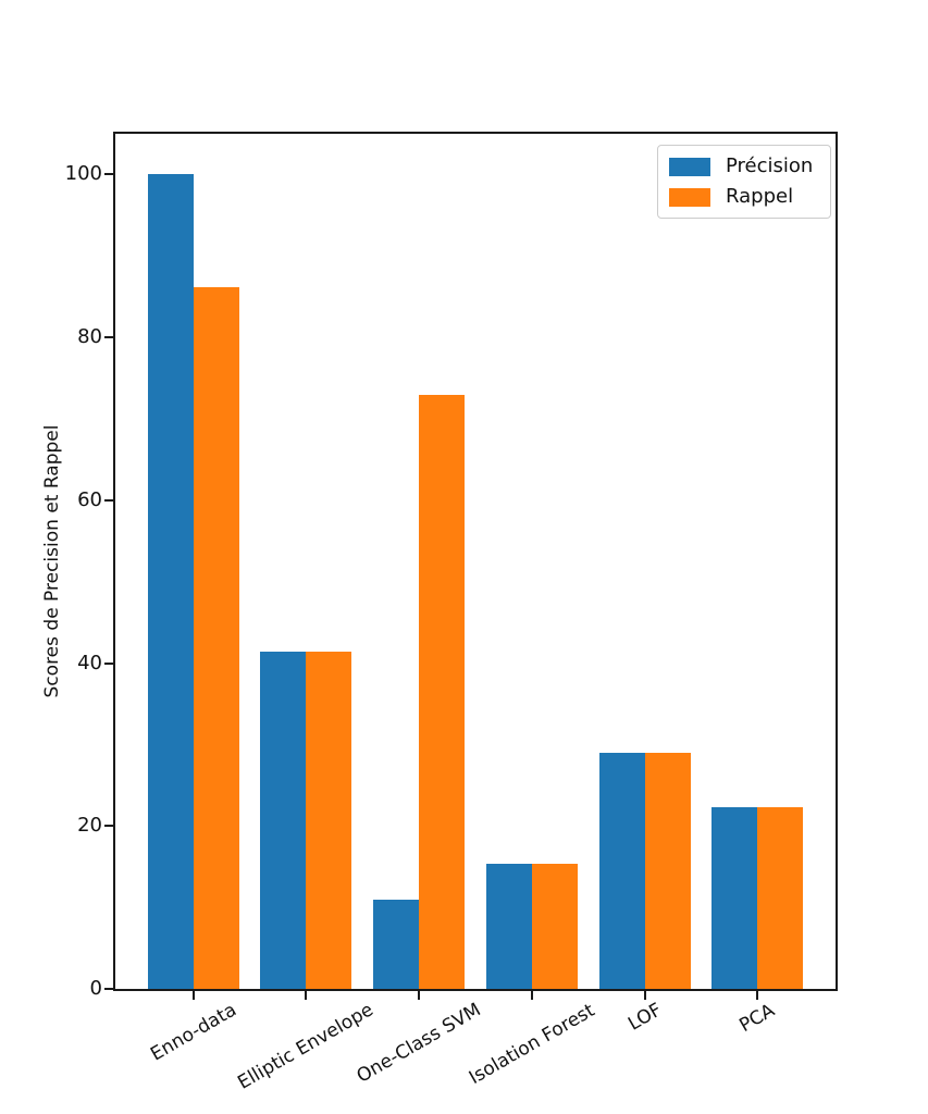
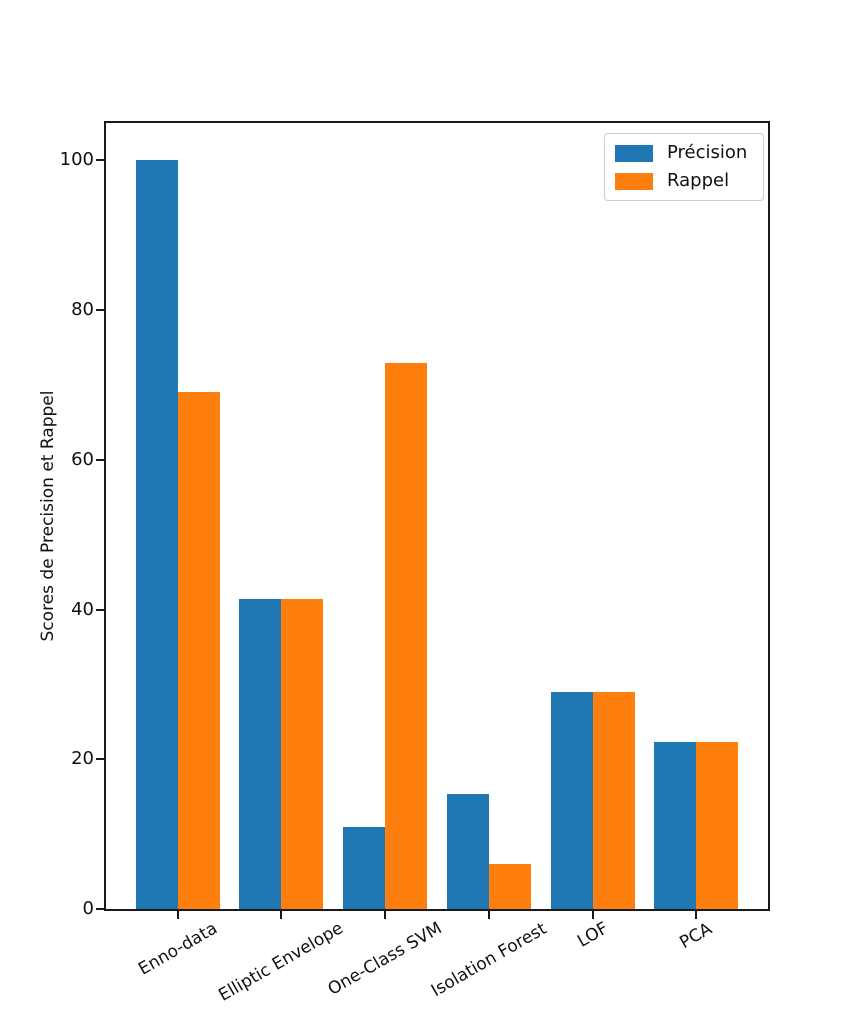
Rappel/Enno-data: 86 -> 69
Rappel/Isolation Forest: 15 -> 6
